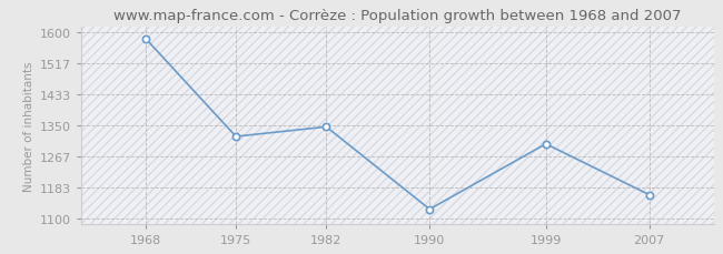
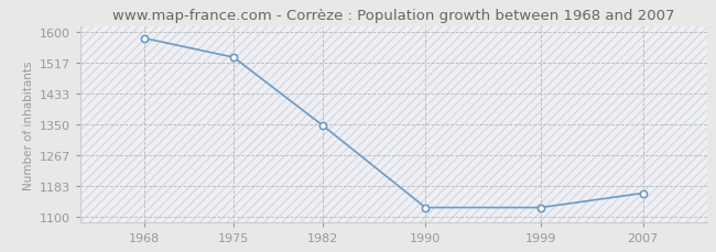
1975: 1320 -> 1532
1999: 1300 -> 1124
